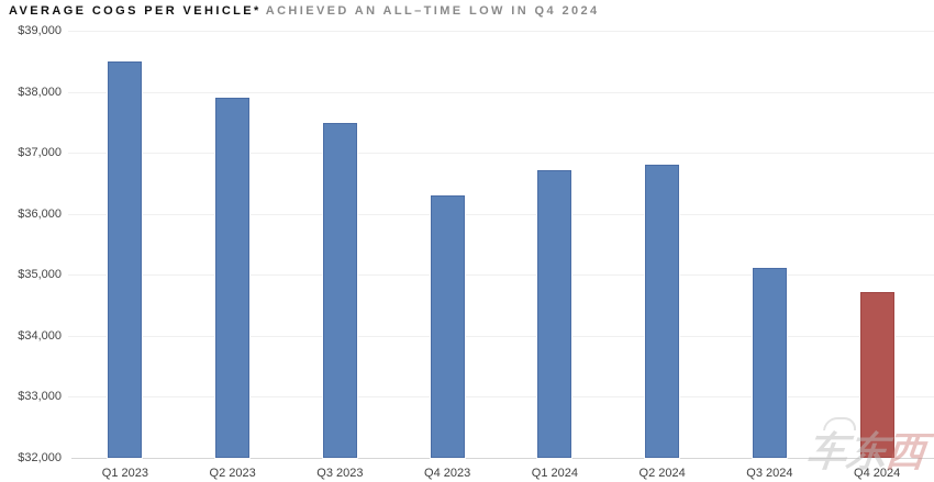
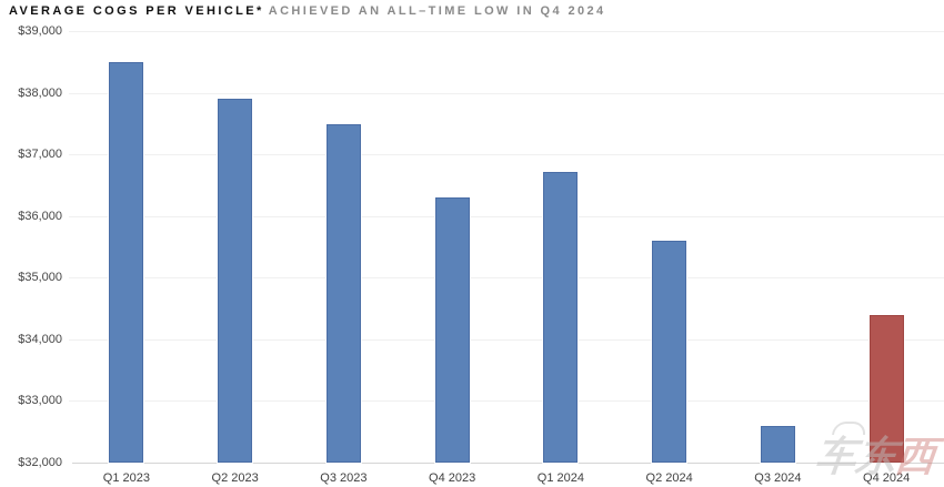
Q2 2024: $36800 -> $35600
Q3 2024: $35100 -> $32600
Q4 2024: $34700 -> $34400
